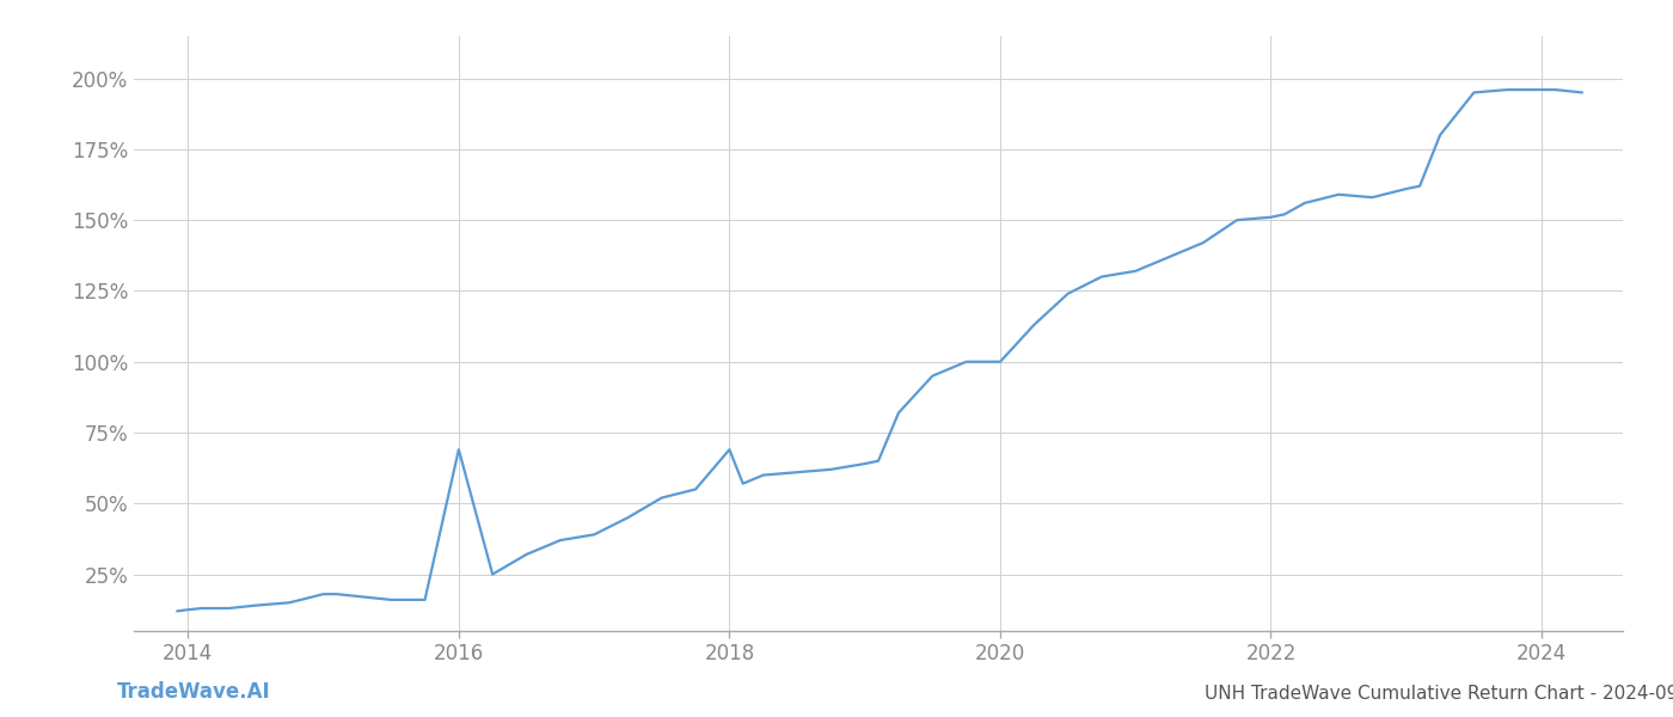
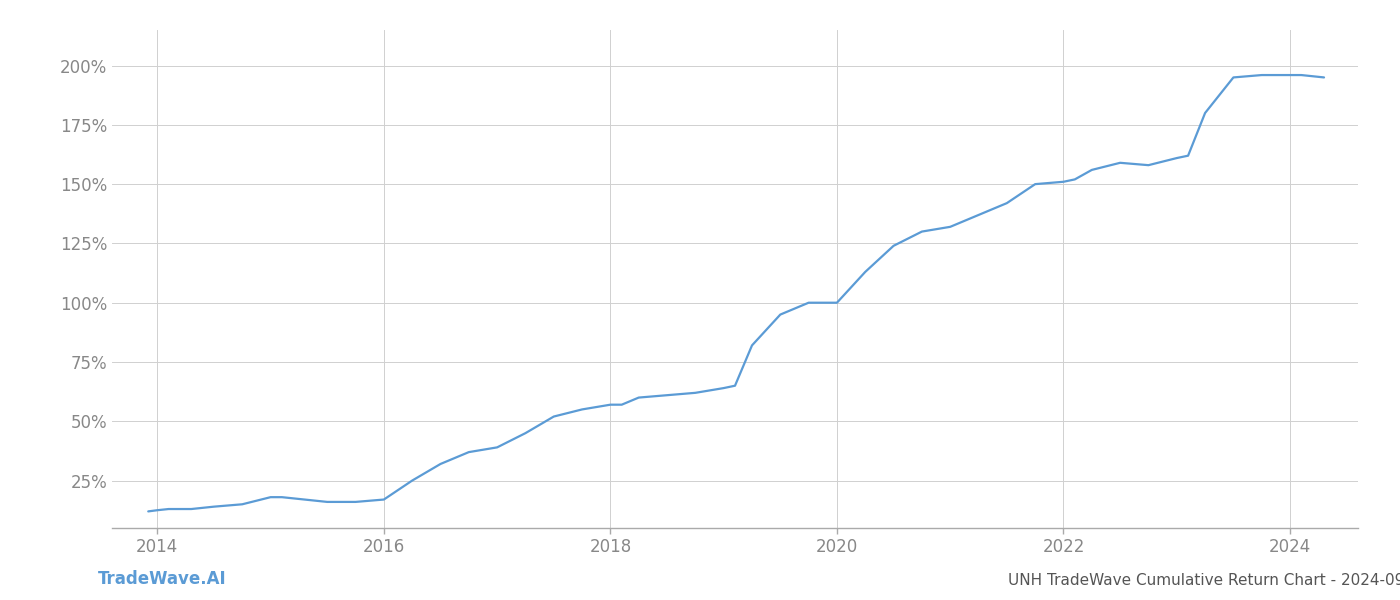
2016: 69.0% -> 17.0%
2018: 69.0% -> 57.0%
